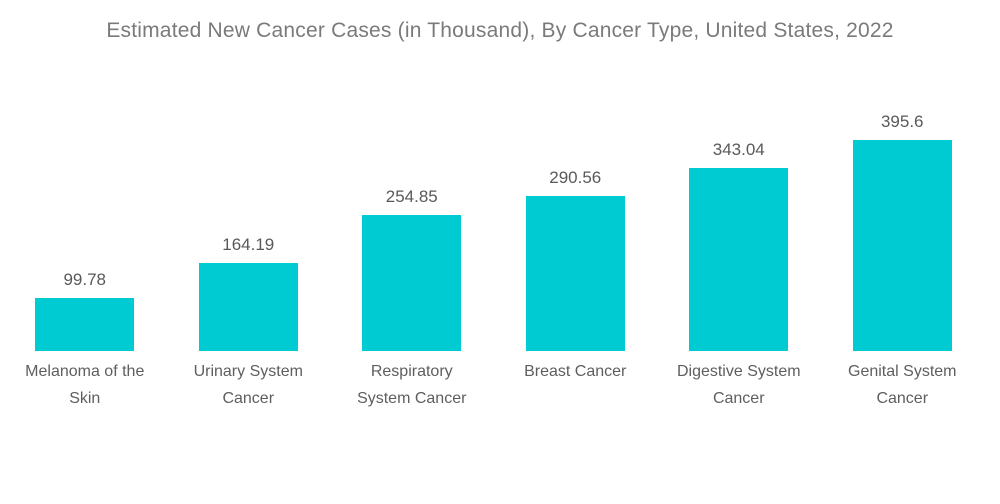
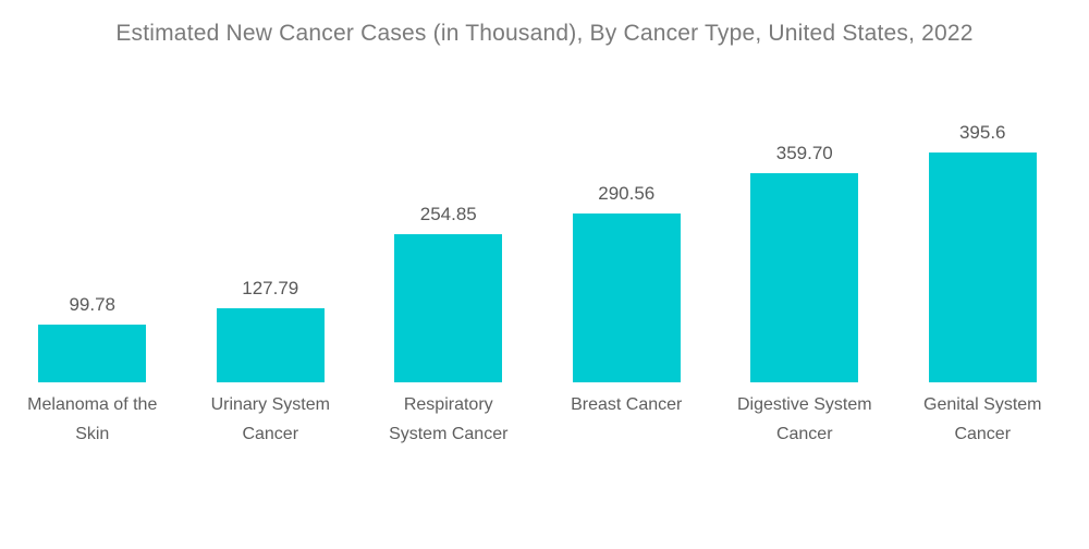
Urinary System Cancer: 164.19 -> 127.79
Digestive System Cancer: 343.04 -> 359.70
